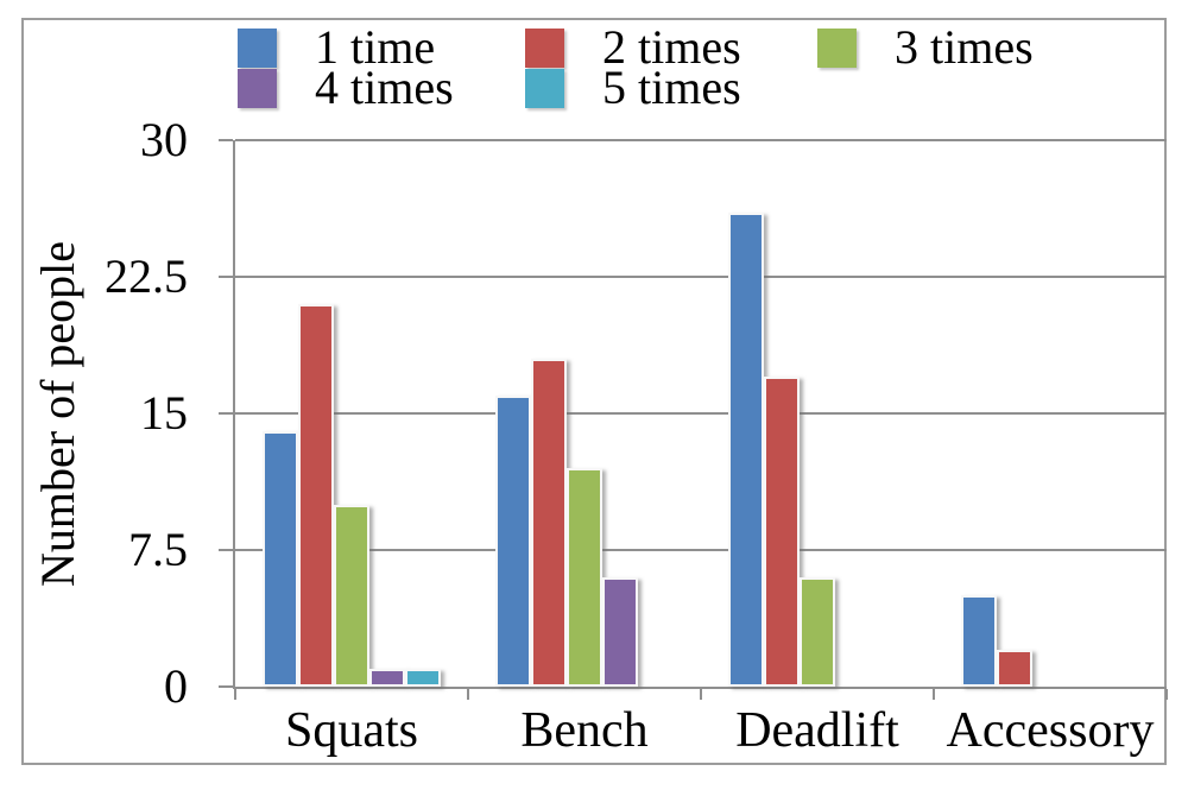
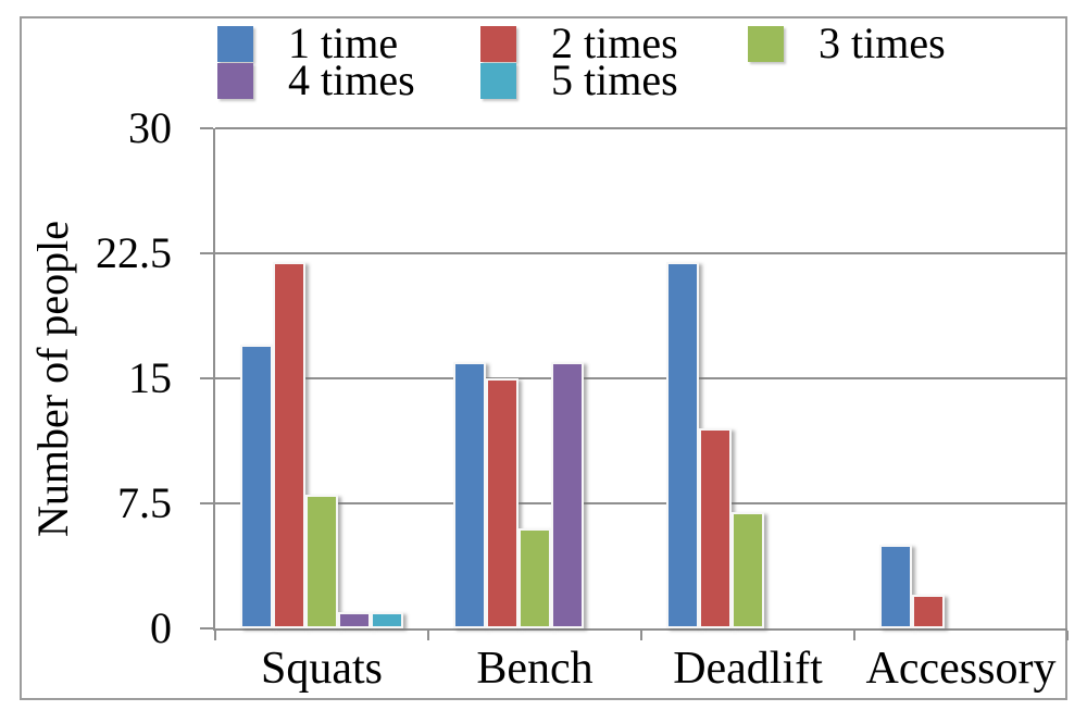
1 time/Squats: 14 -> 17
2 times/Squats: 21 -> 22
3 times/Squats: 10 -> 8
2 times/Bench: 18 -> 15
3 times/Bench: 12 -> 6
4 times/Bench: 6 -> 16
1 time/Deadlift: 26 -> 22
2 times/Deadlift: 17 -> 12
3 times/Deadlift: 6 -> 7
